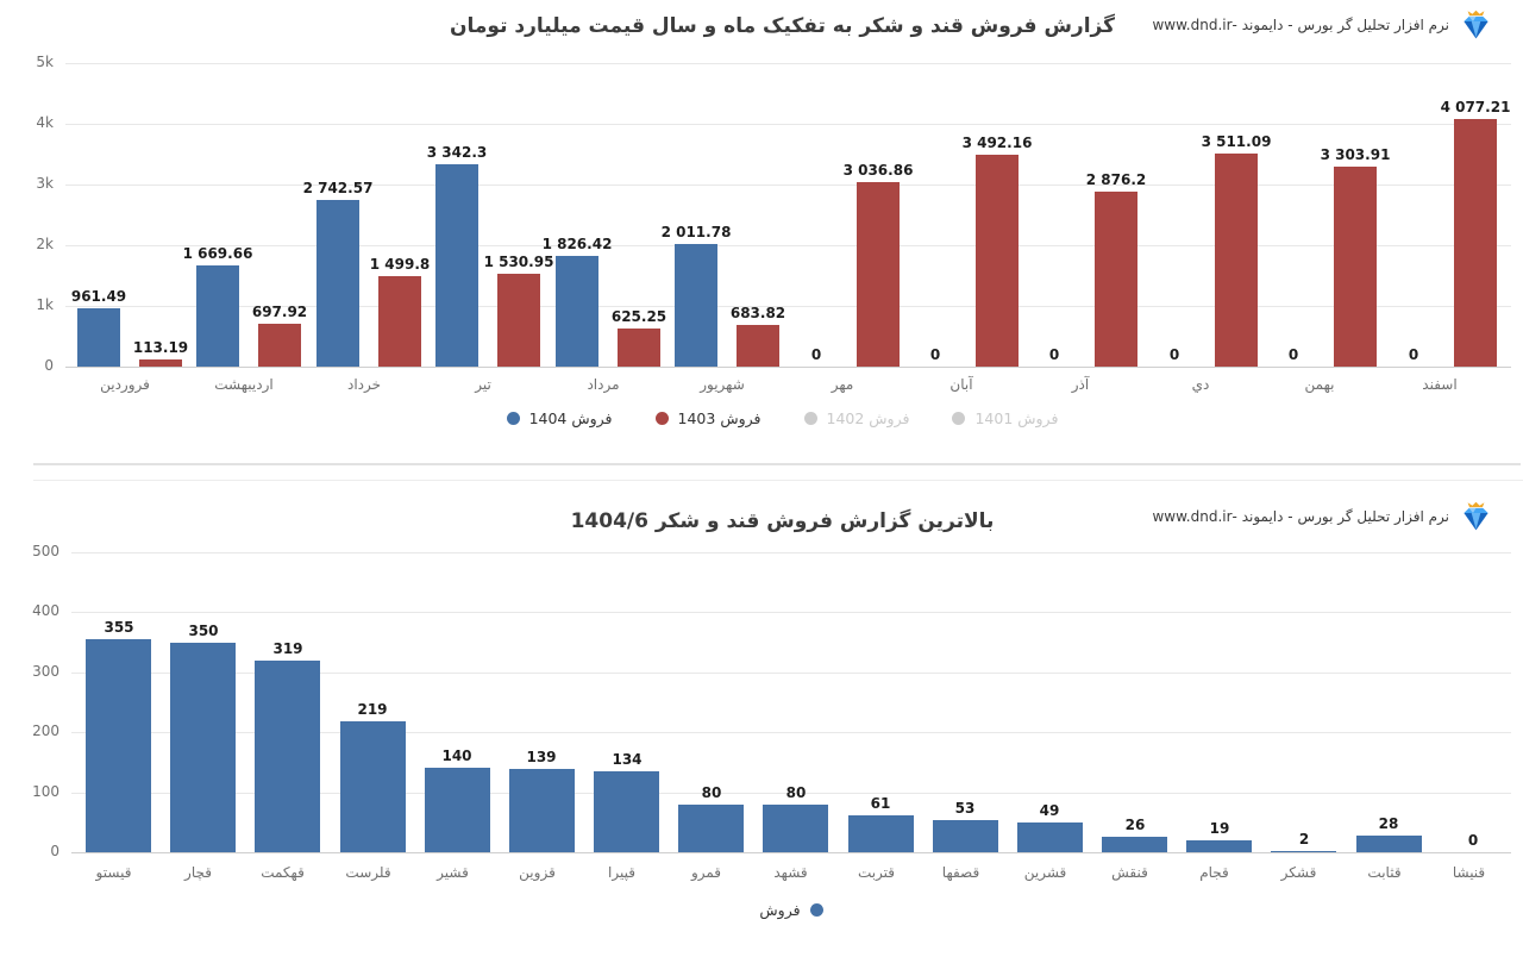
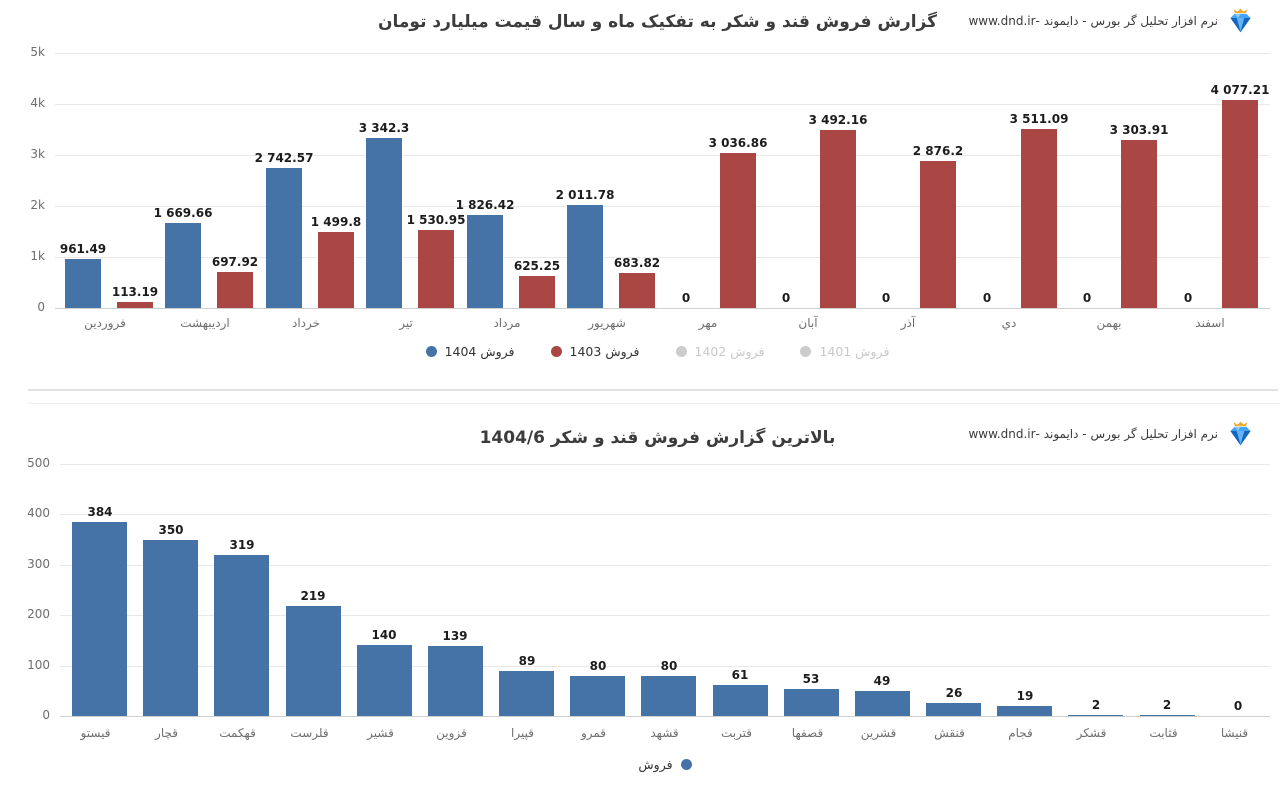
بالاترین گزارش فروش قند و شکر 1404/6/قیستو: 355 -> 384
بالاترین گزارش فروش قند و شکر 1404/6/قپیرا: 134 -> 89
بالاترین گزارش فروش قند و شکر 1404/6/قثابت: 28 -> 2
